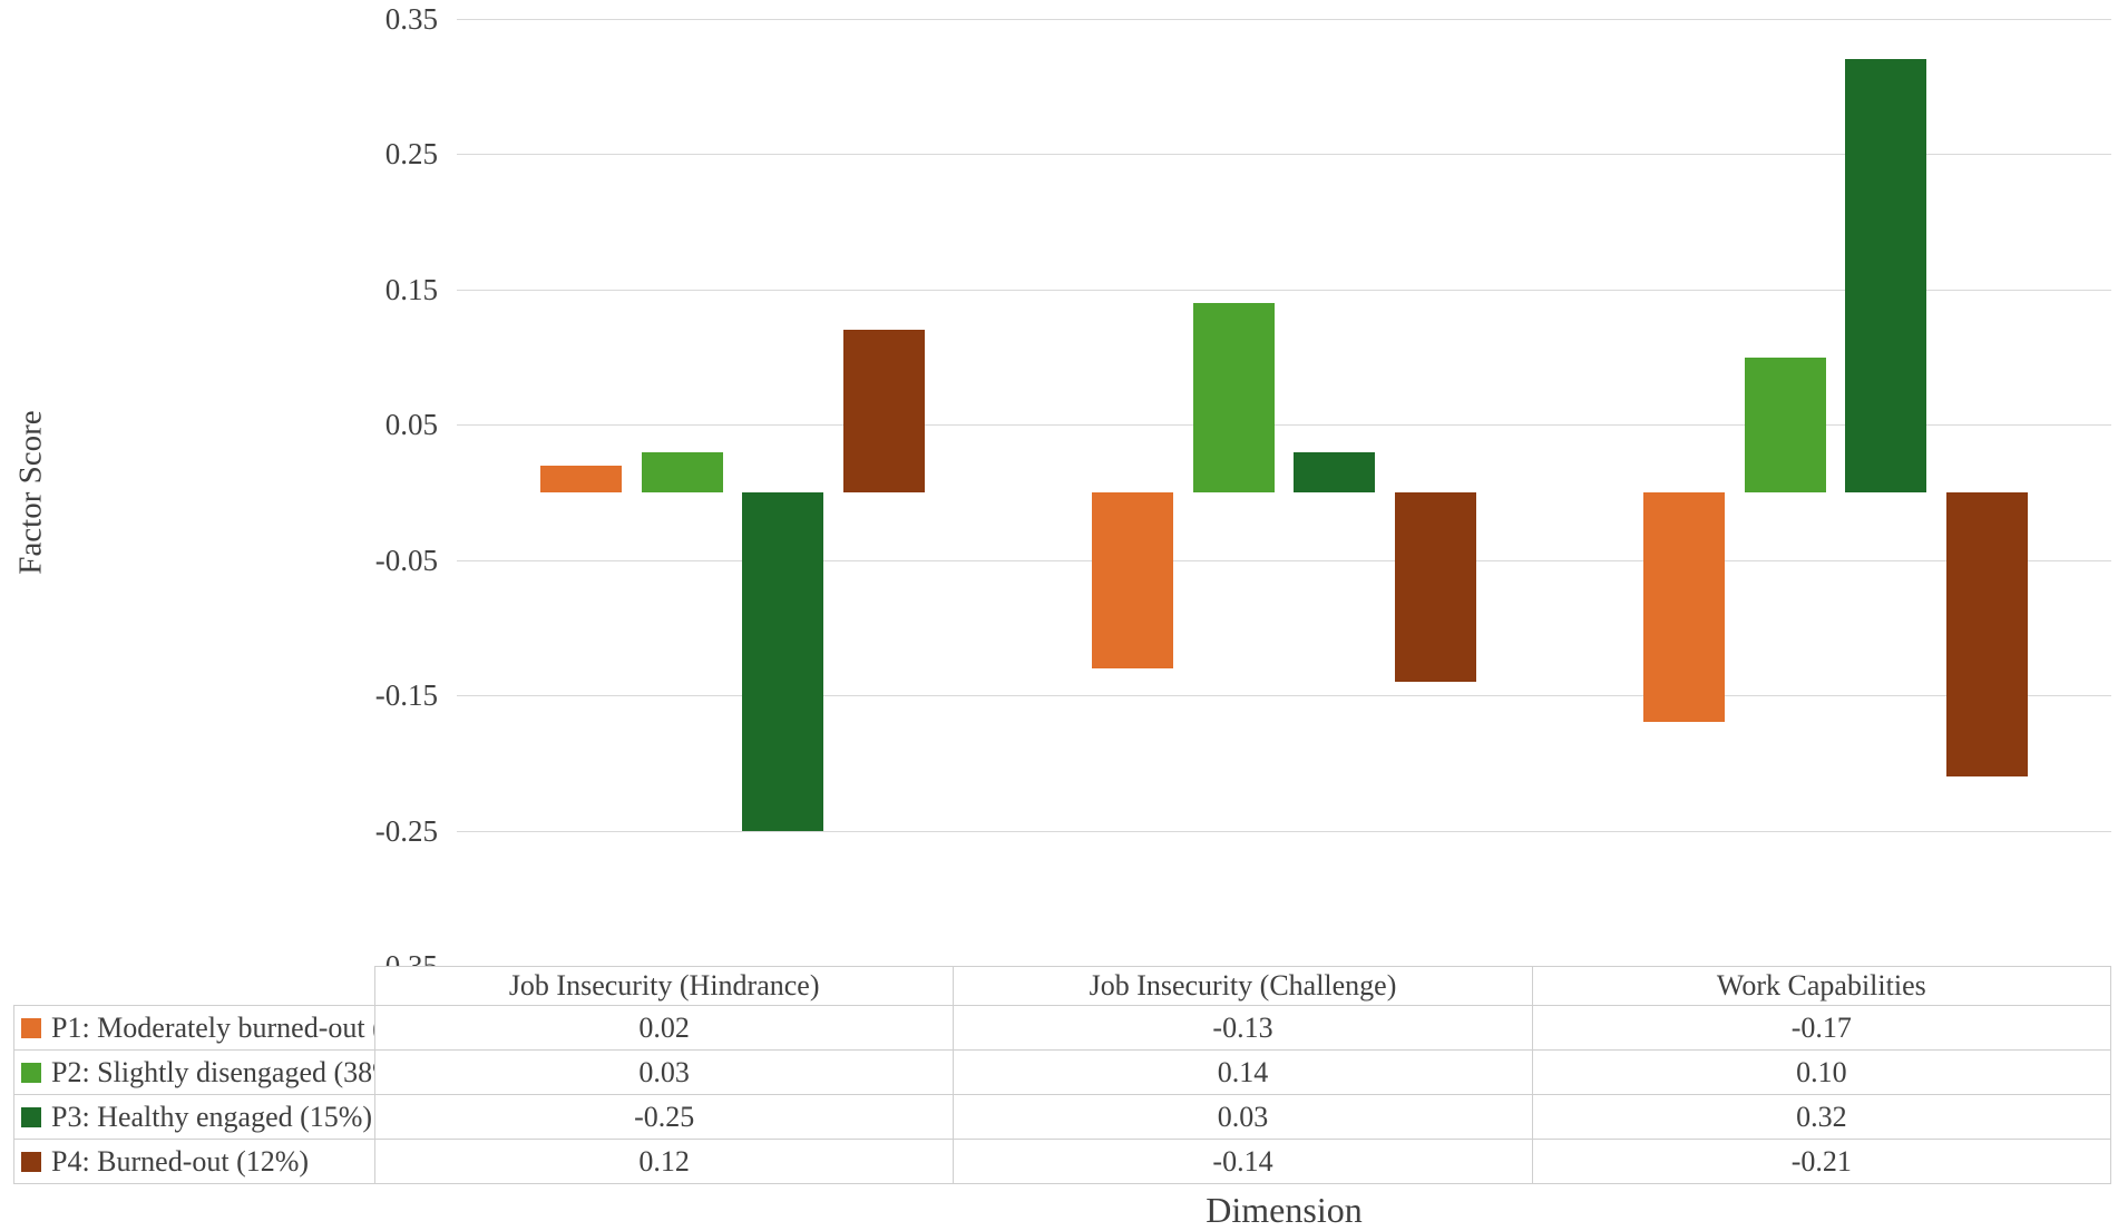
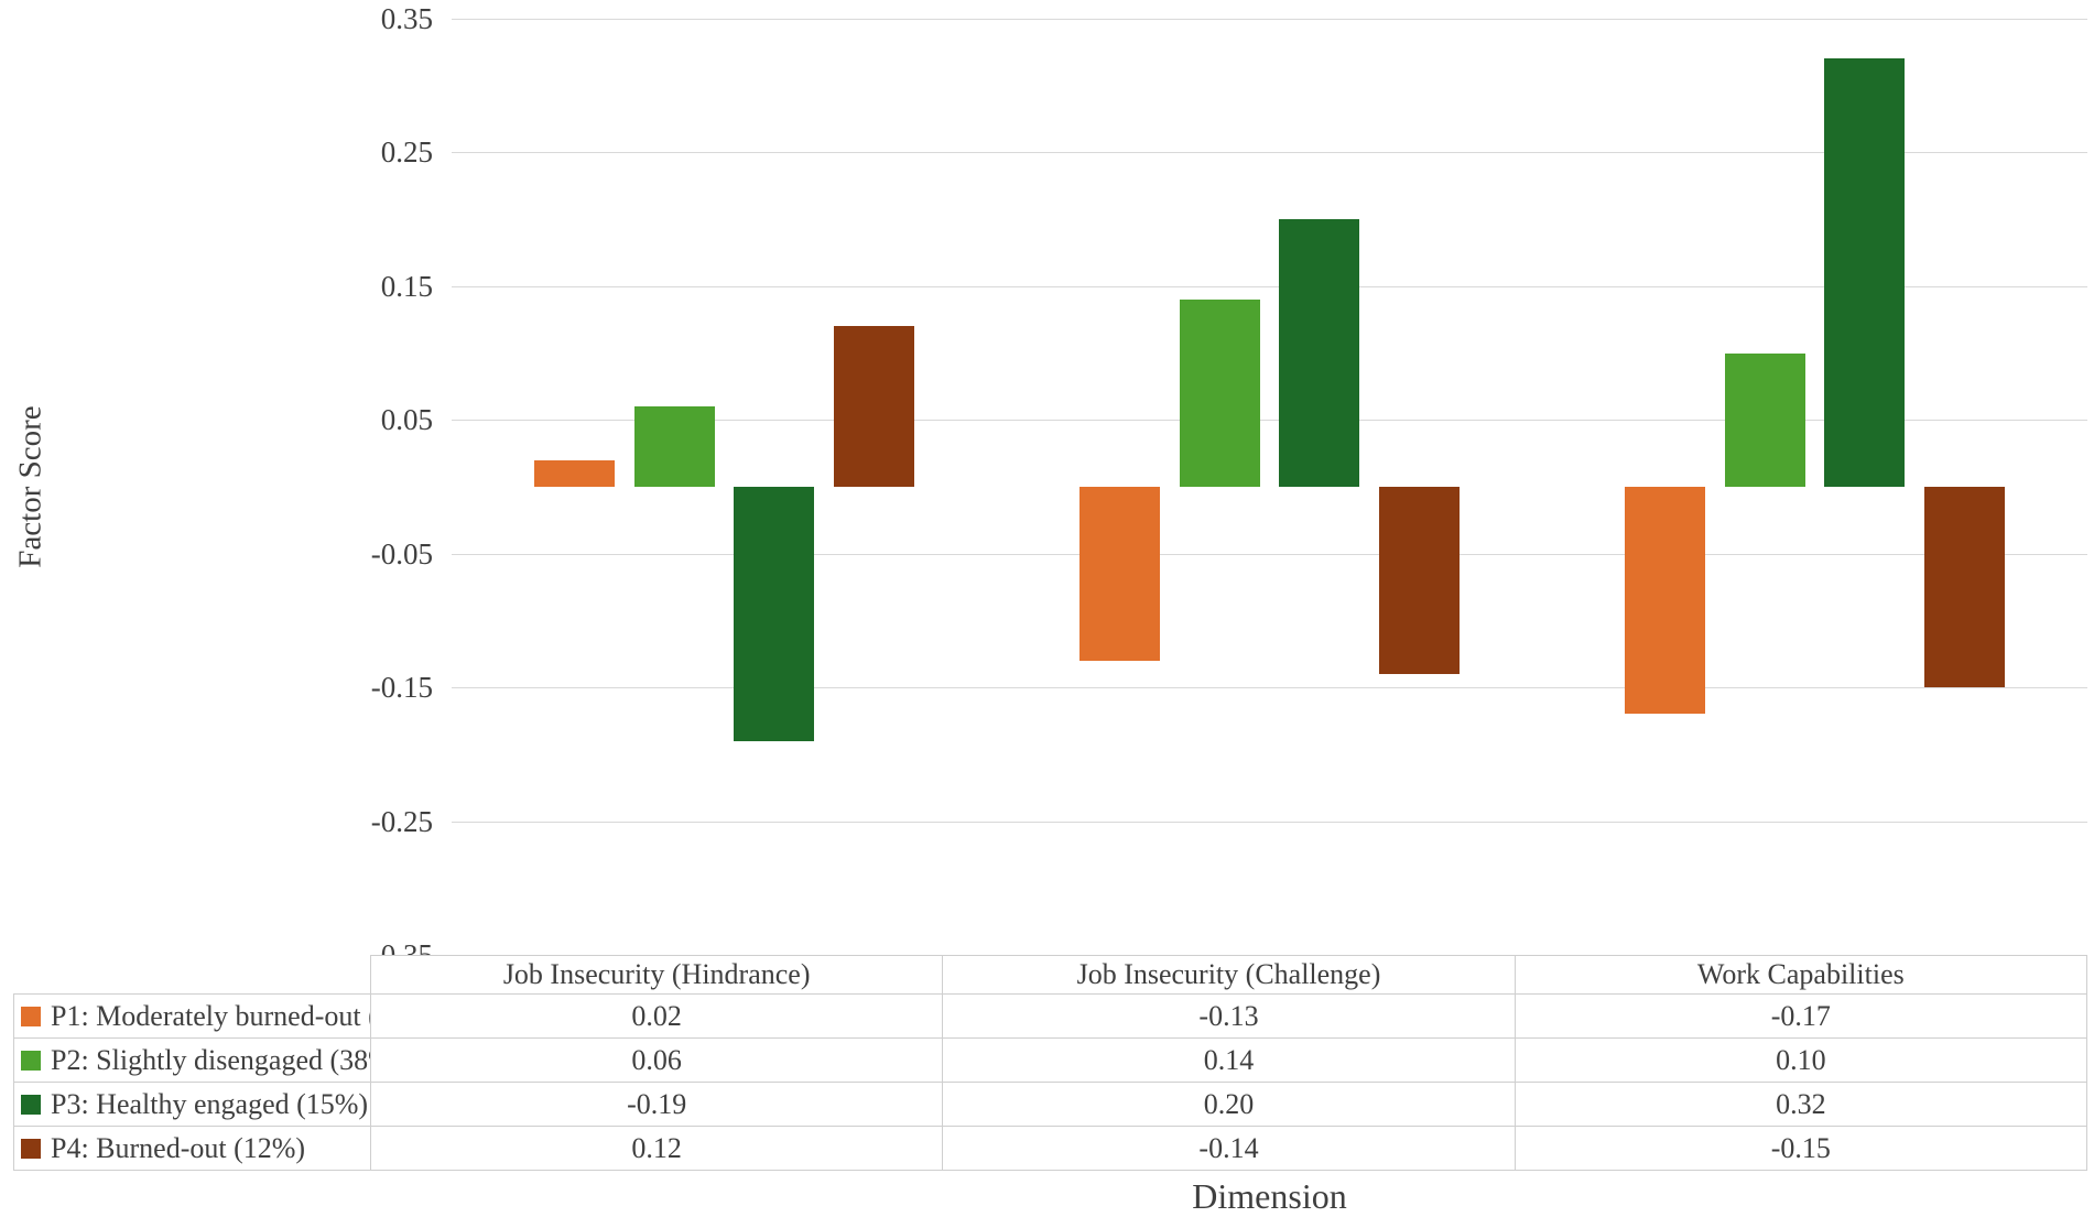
P2: Slightly disengaged (38%)/Job Insecurity (Hindrance): 0.03 -> 0.06
P3: Healthy engaged (15%)/Job Insecurity (Hindrance): -0.25 -> -0.19
P3: Healthy engaged (15%)/Job Insecurity (Challenge): 0.03 -> 0.20
P4: Burned-out (12%)/Work Capabilities: -0.21 -> -0.15
